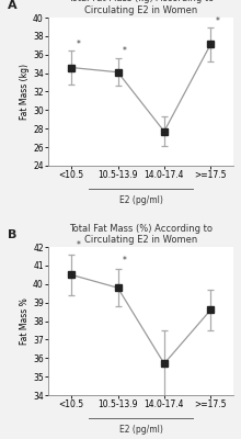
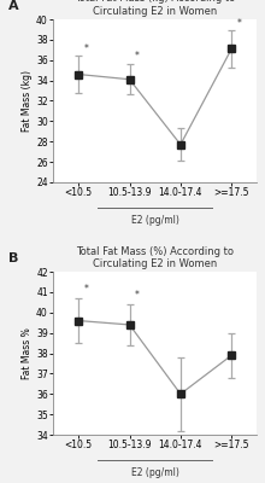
Total Fat Mass (%) According to Circulating E2 in Women/<10.5: 40.5 -> 39.6
Total Fat Mass (%) According to Circulating E2 in Women/10.5-13.9: 39.8 -> 39.4
Total Fat Mass (%) According to Circulating E2 in Women/14.0-17.4: 35.7 -> 36.0
Total Fat Mass (%) According to Circulating E2 in Women/>=17.5: 38.6 -> 37.9
